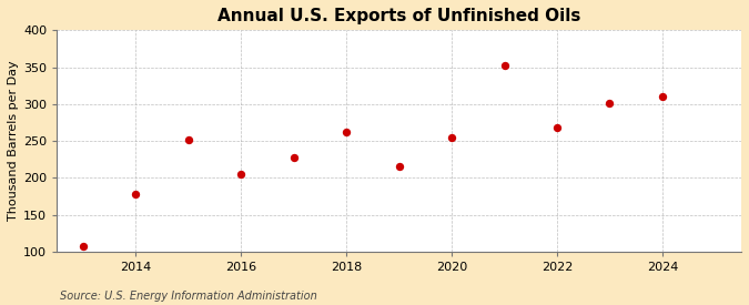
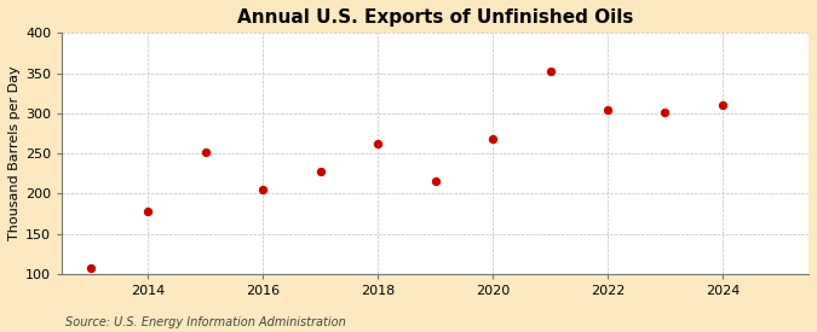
2020: 255 -> 268
2022: 268 -> 304
